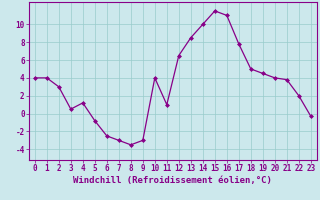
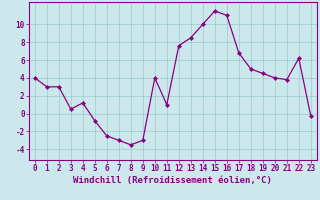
1: 4.0 -> 3.0
12: 6.5 -> 7.6
17: 7.8 -> 6.8
22: 2.0 -> 6.2
